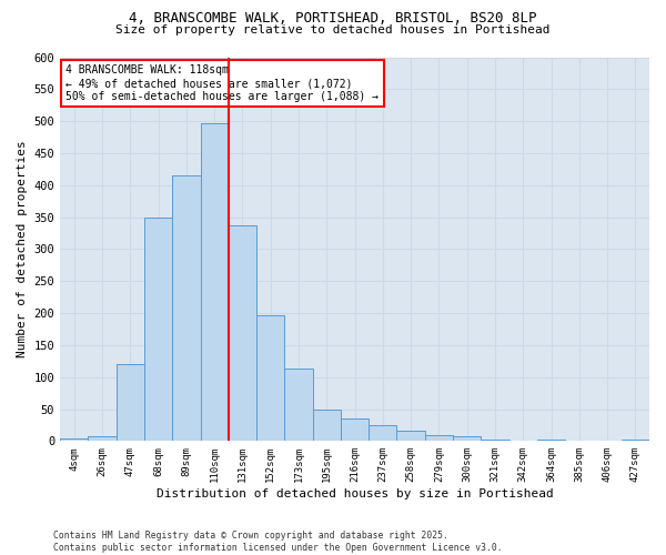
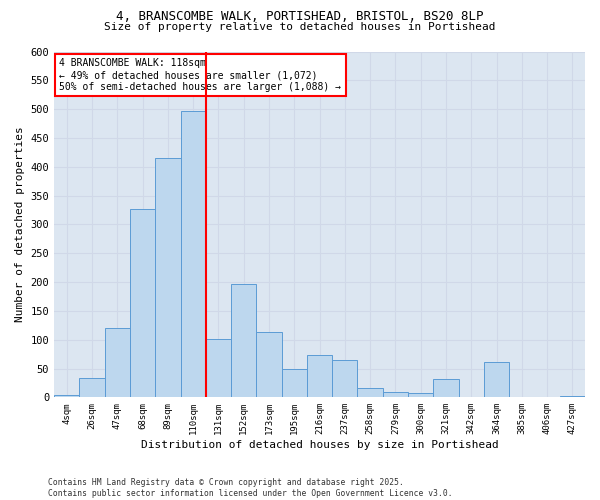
26sqm: 8 -> 34
68sqm: 350 -> 326
131sqm: 337 -> 102
216sqm: 35 -> 74
237sqm: 25 -> 64
321sqm: 3 -> 32
364sqm: 2 -> 62
